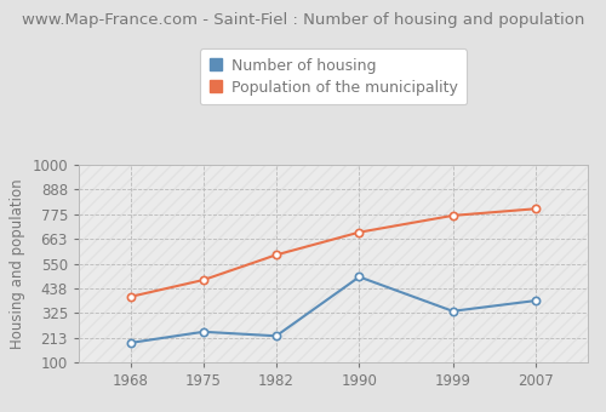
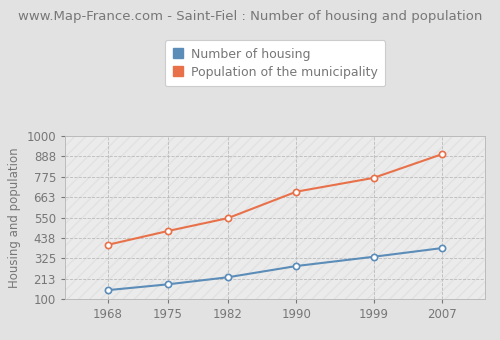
Number of housing/1968: 190 -> 150
Number of housing/1975: 240 -> 180
Population of the municipality/1982: 590 -> 550
Number of housing/1990: 490 -> 280
Population of the municipality/2007: 800 -> 900
